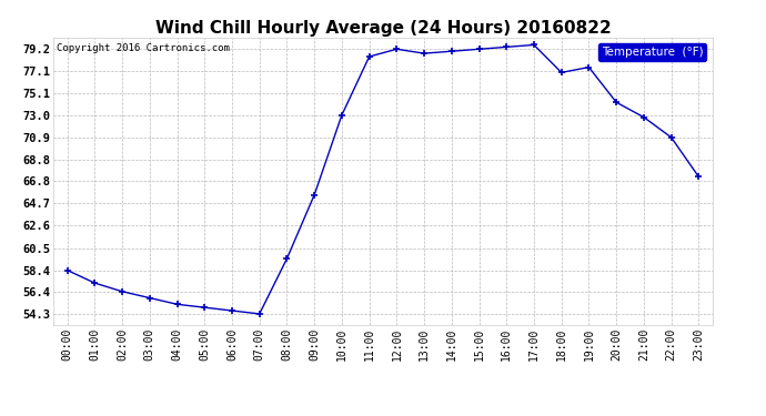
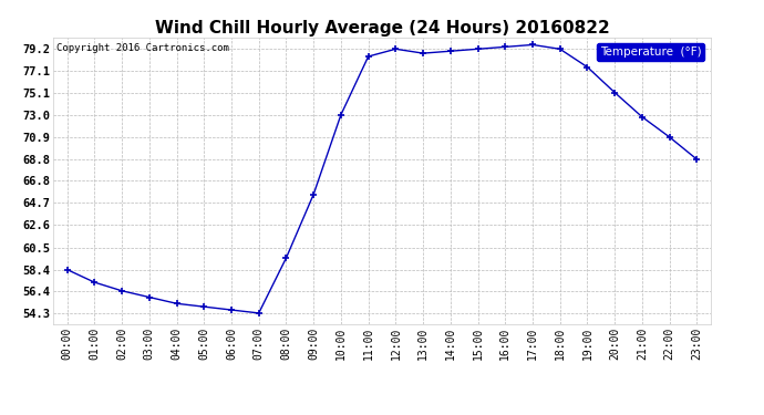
18:00: 77.0 -> 79.2
20:00: 74.2 -> 75.1
23:00: 67.2 -> 68.8
